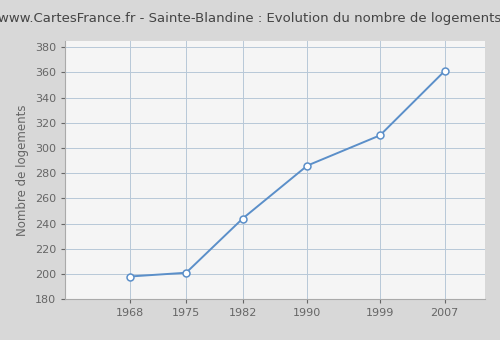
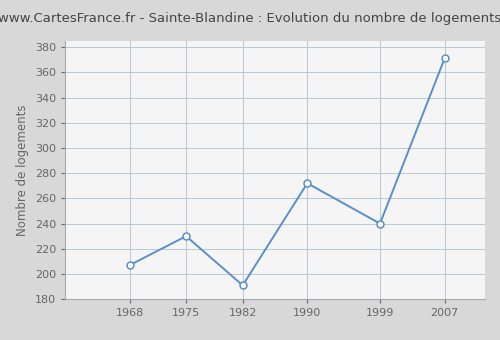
1968: 198 -> 207
1975: 201 -> 230
1982: 244 -> 191
1990: 286 -> 272
1999: 310 -> 240
2007: 361 -> 371
